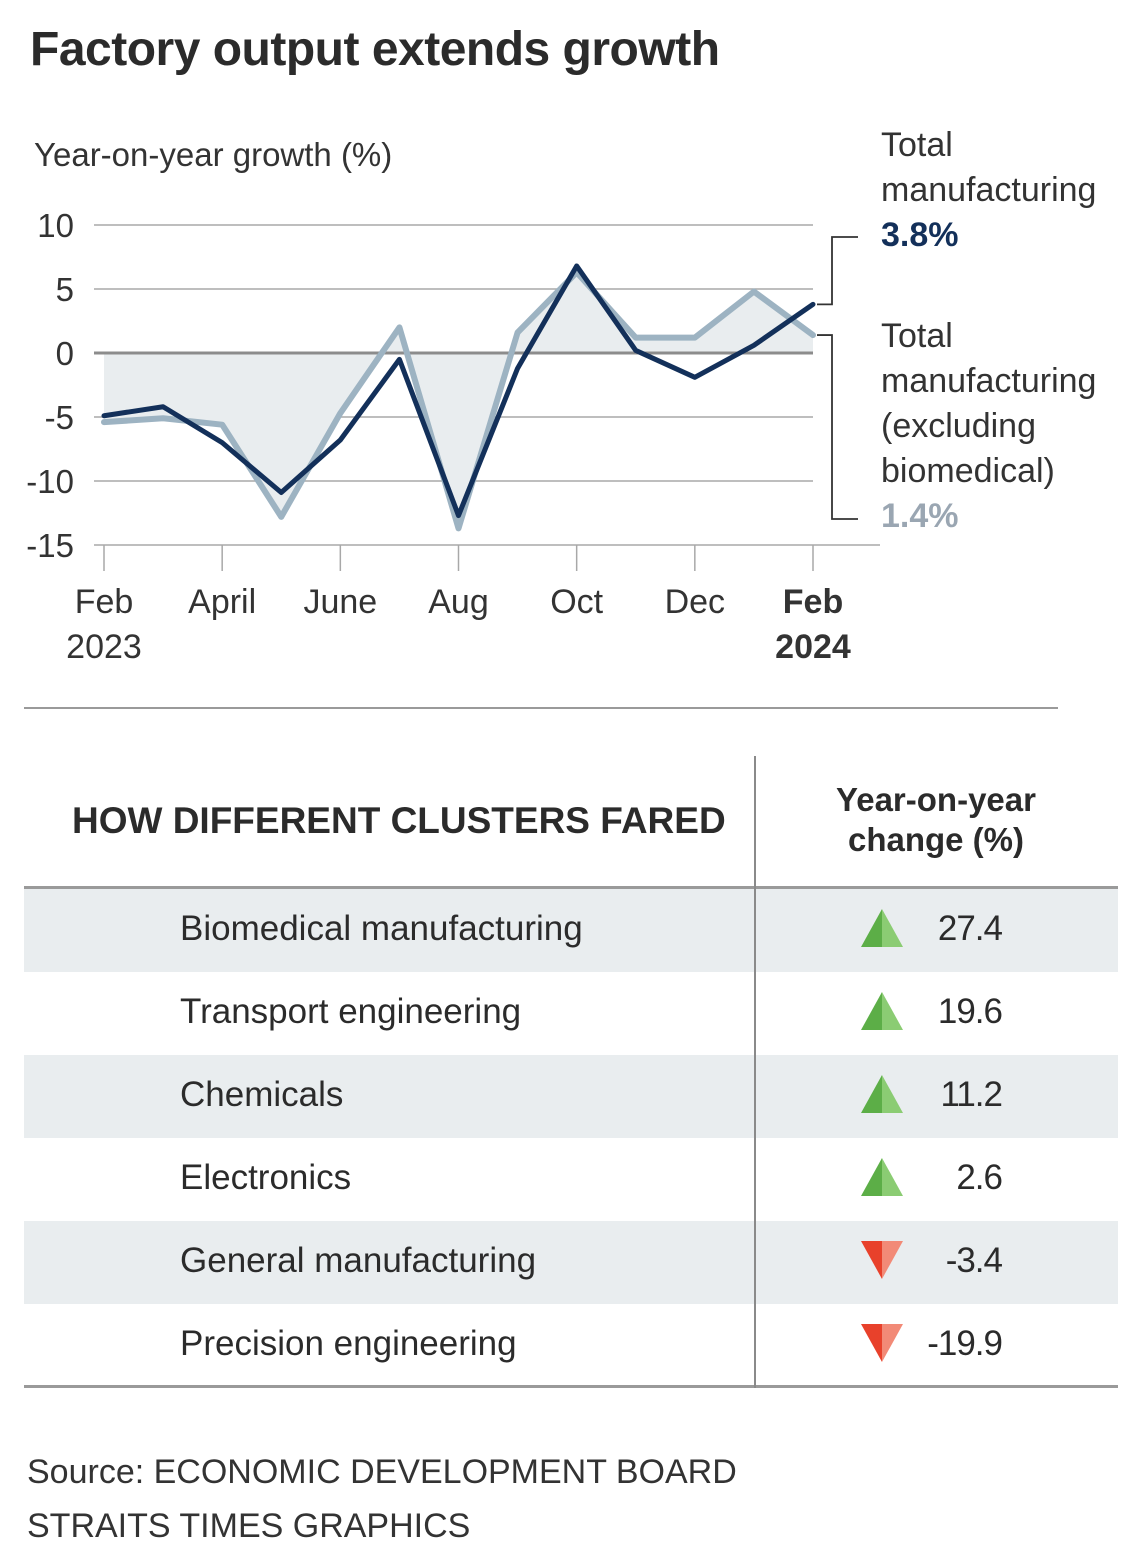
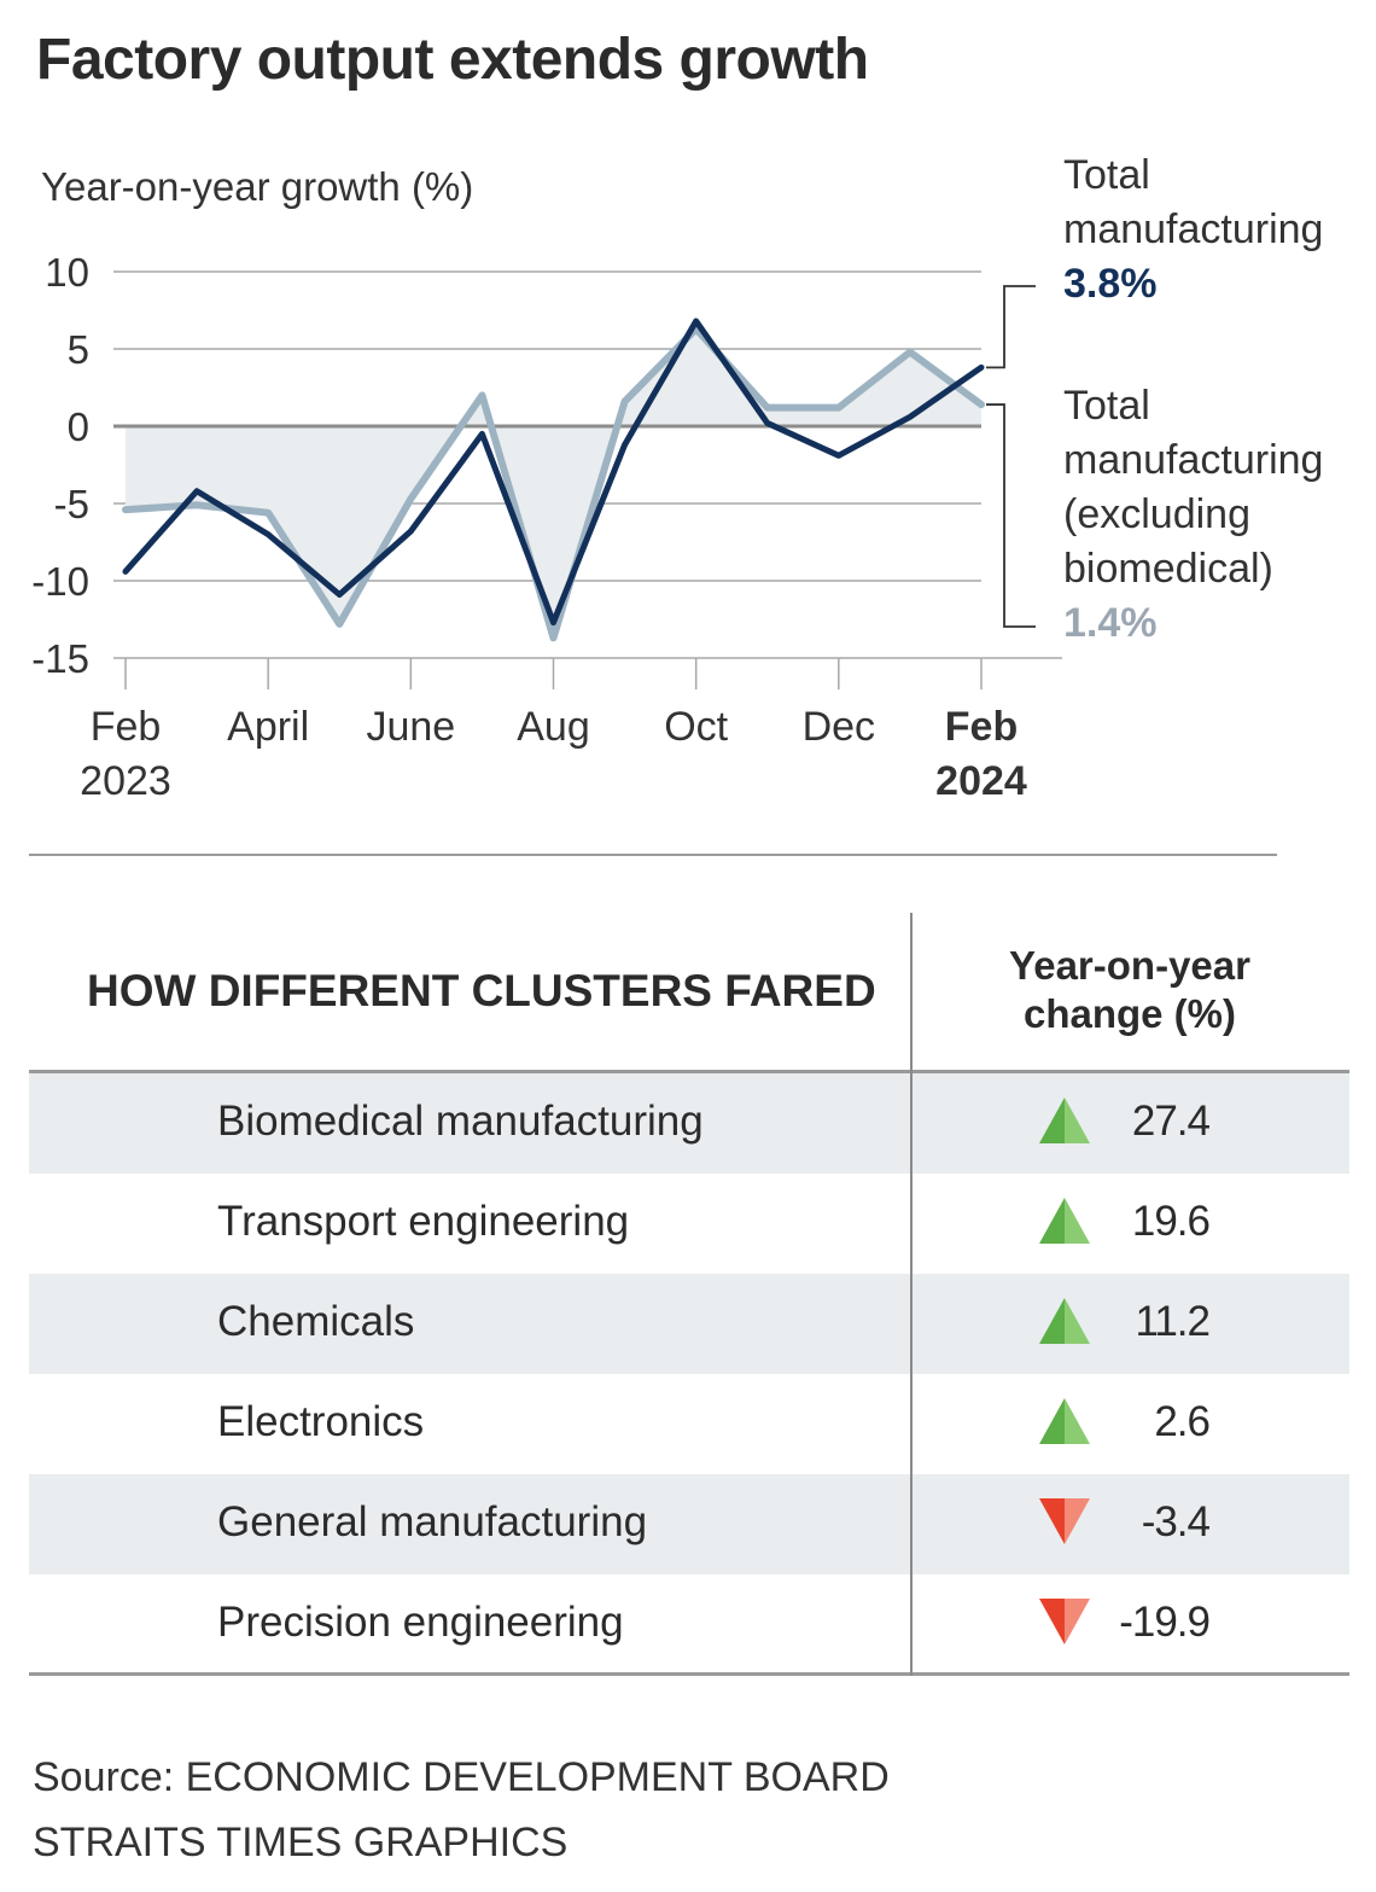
Total manufacturing/Feb 2023: -4.9 -> -9.4
